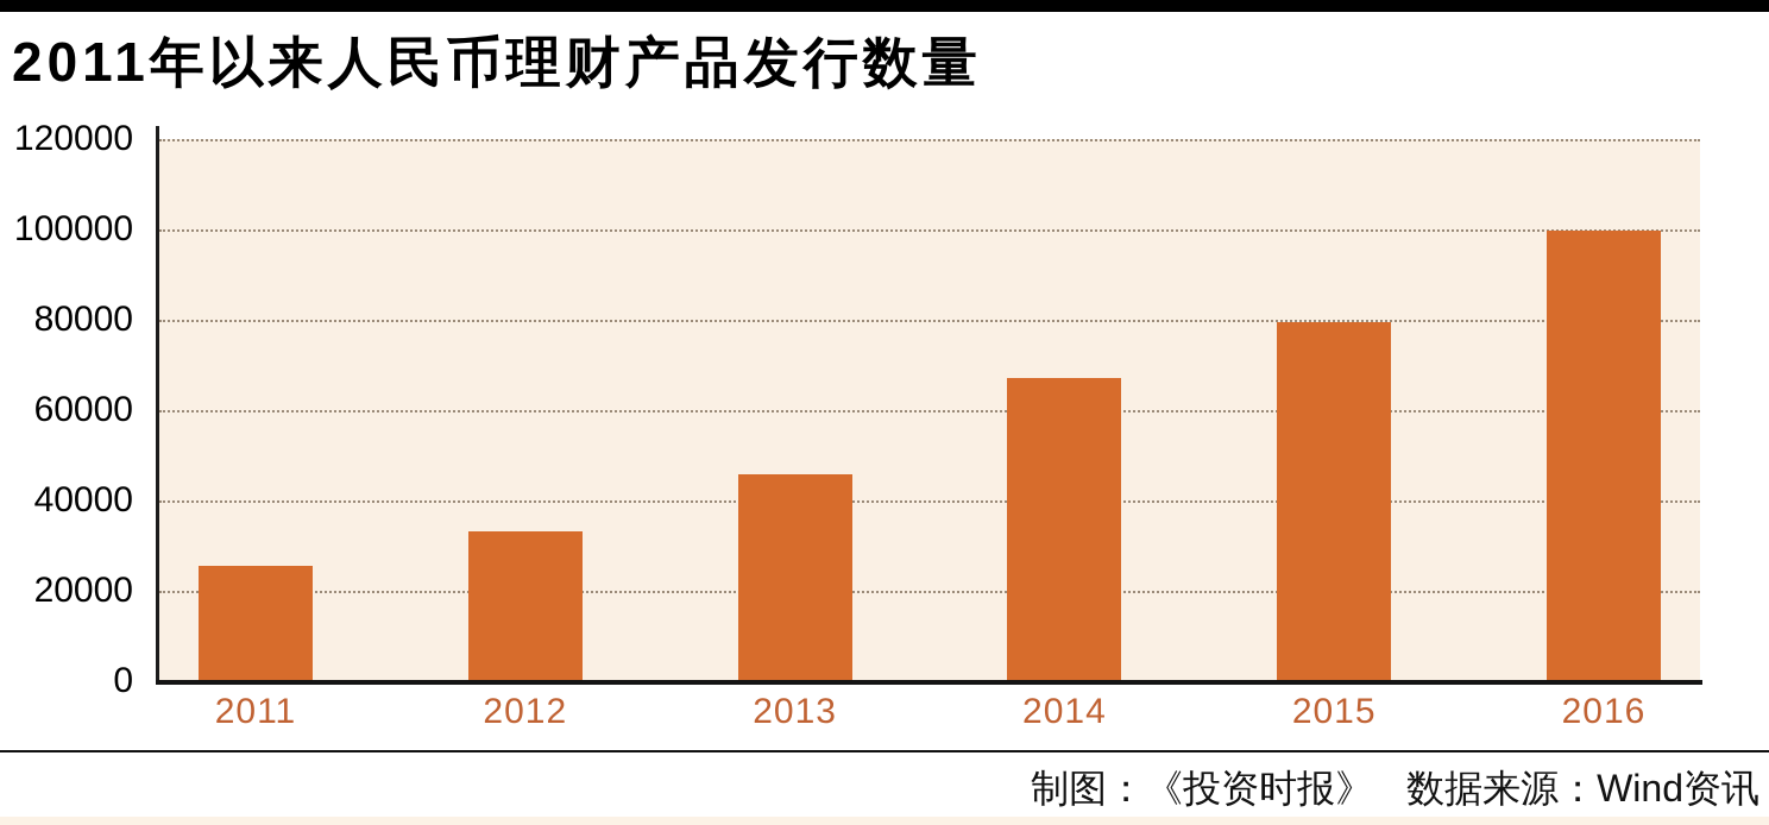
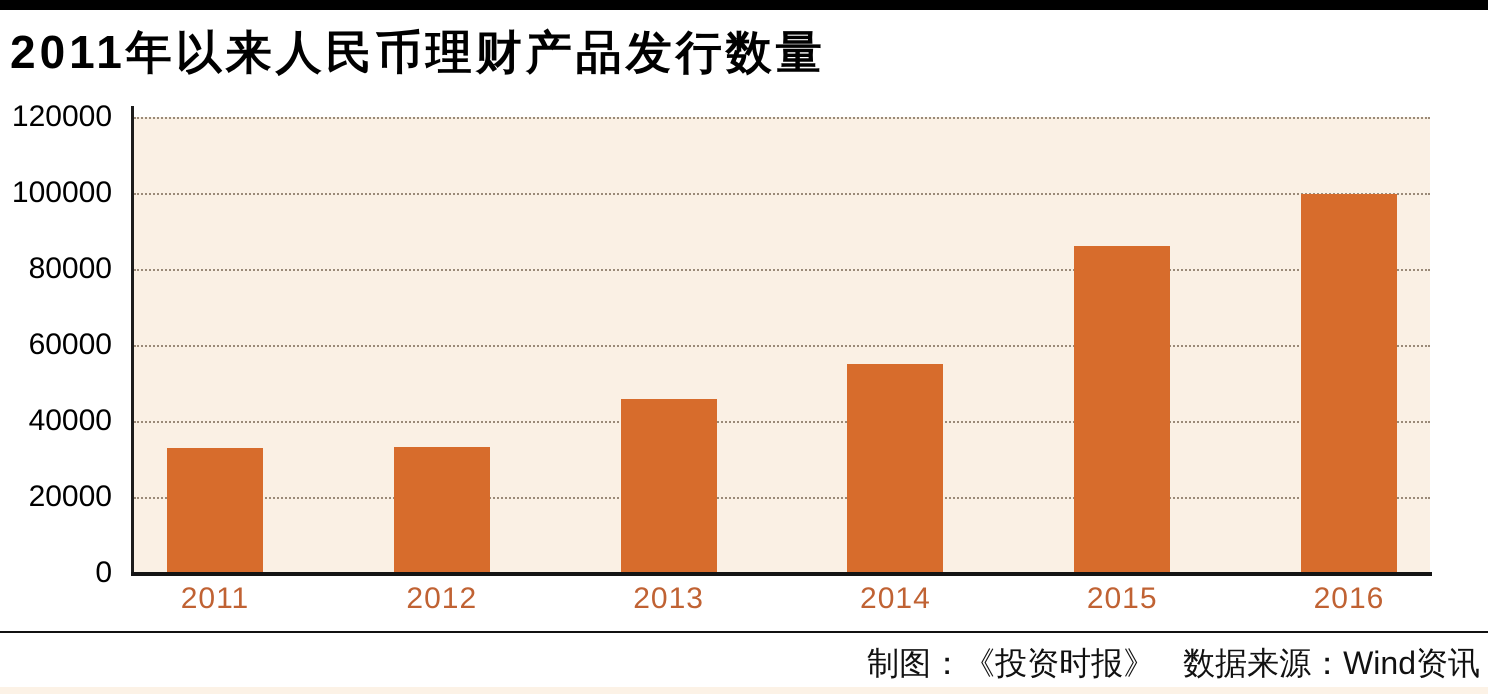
2011: 25000 -> 33000
2014: 67000 -> 55000
2015: 79000 -> 86000
